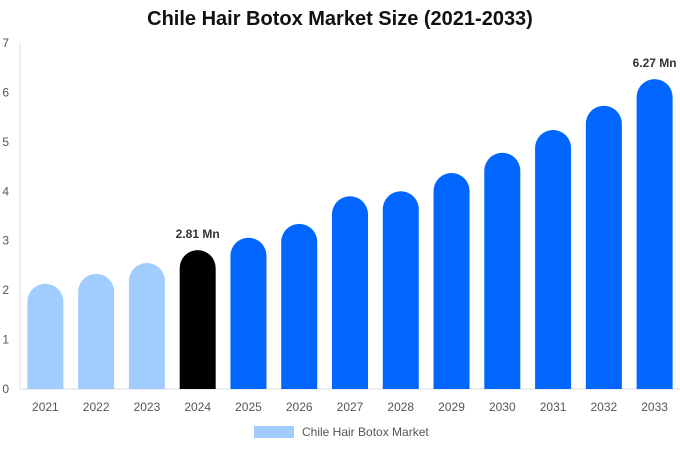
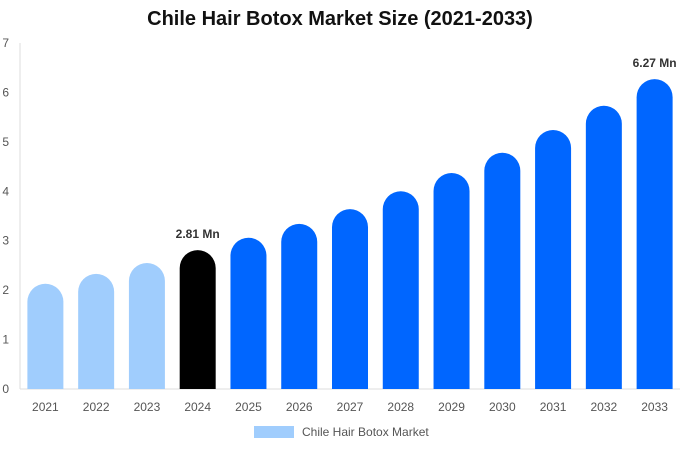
2027: 3.9 -> 3.6
